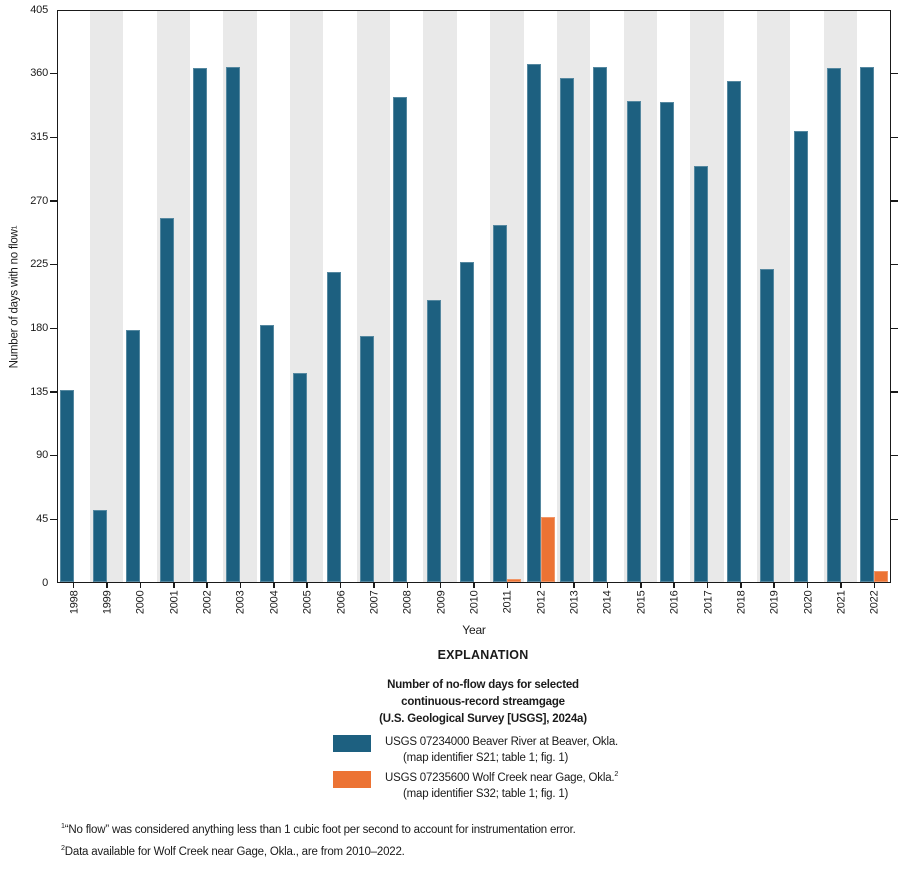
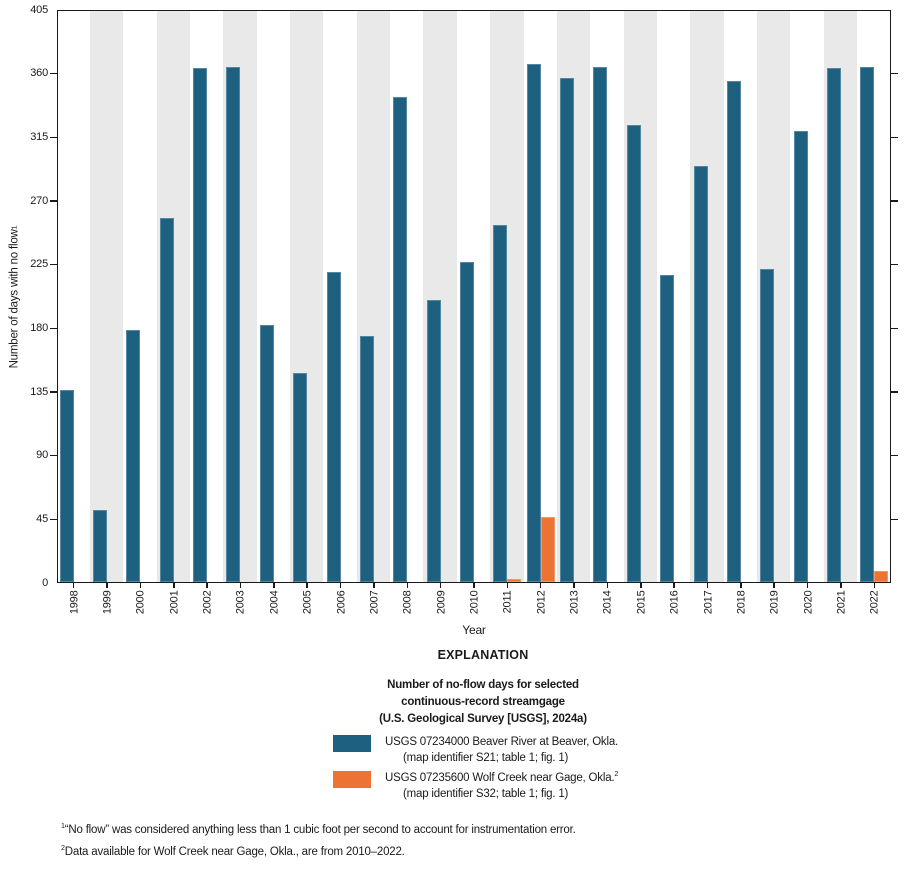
USGS 07234000 Beaver River at Beaver, Okla./2015: 340 -> 323
USGS 07234000 Beaver River at Beaver, Okla./2016: 339 -> 217
